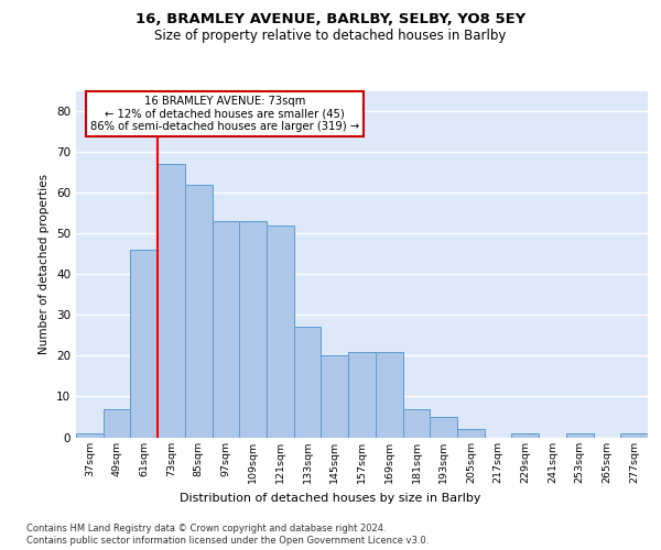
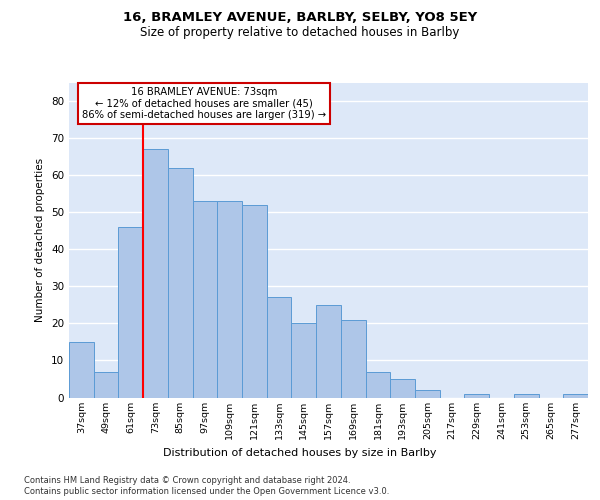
37sqm: 1 -> 15
157sqm: 21 -> 25
